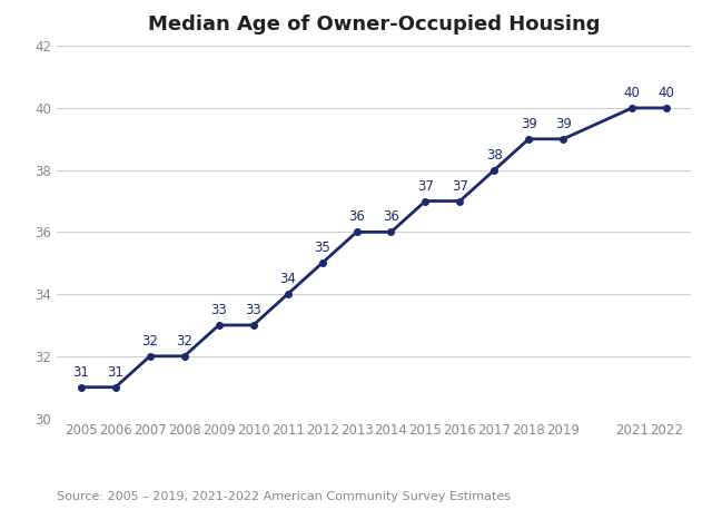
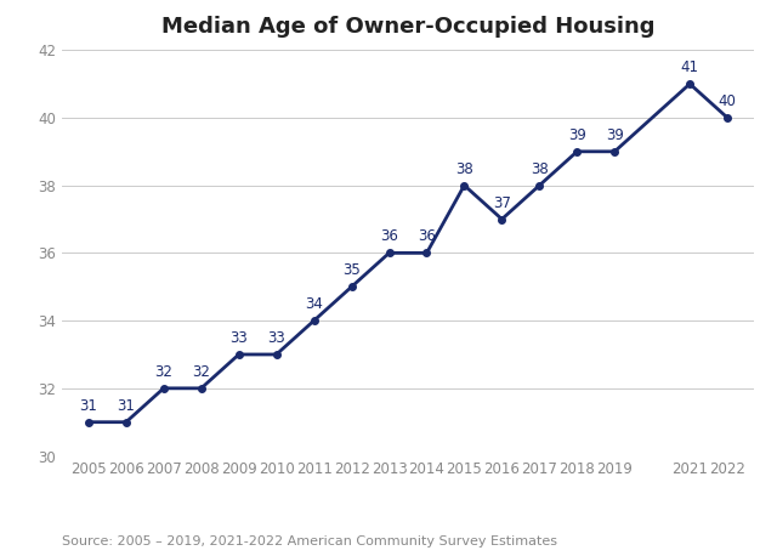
2015: 37 -> 38
2021: 40 -> 41
